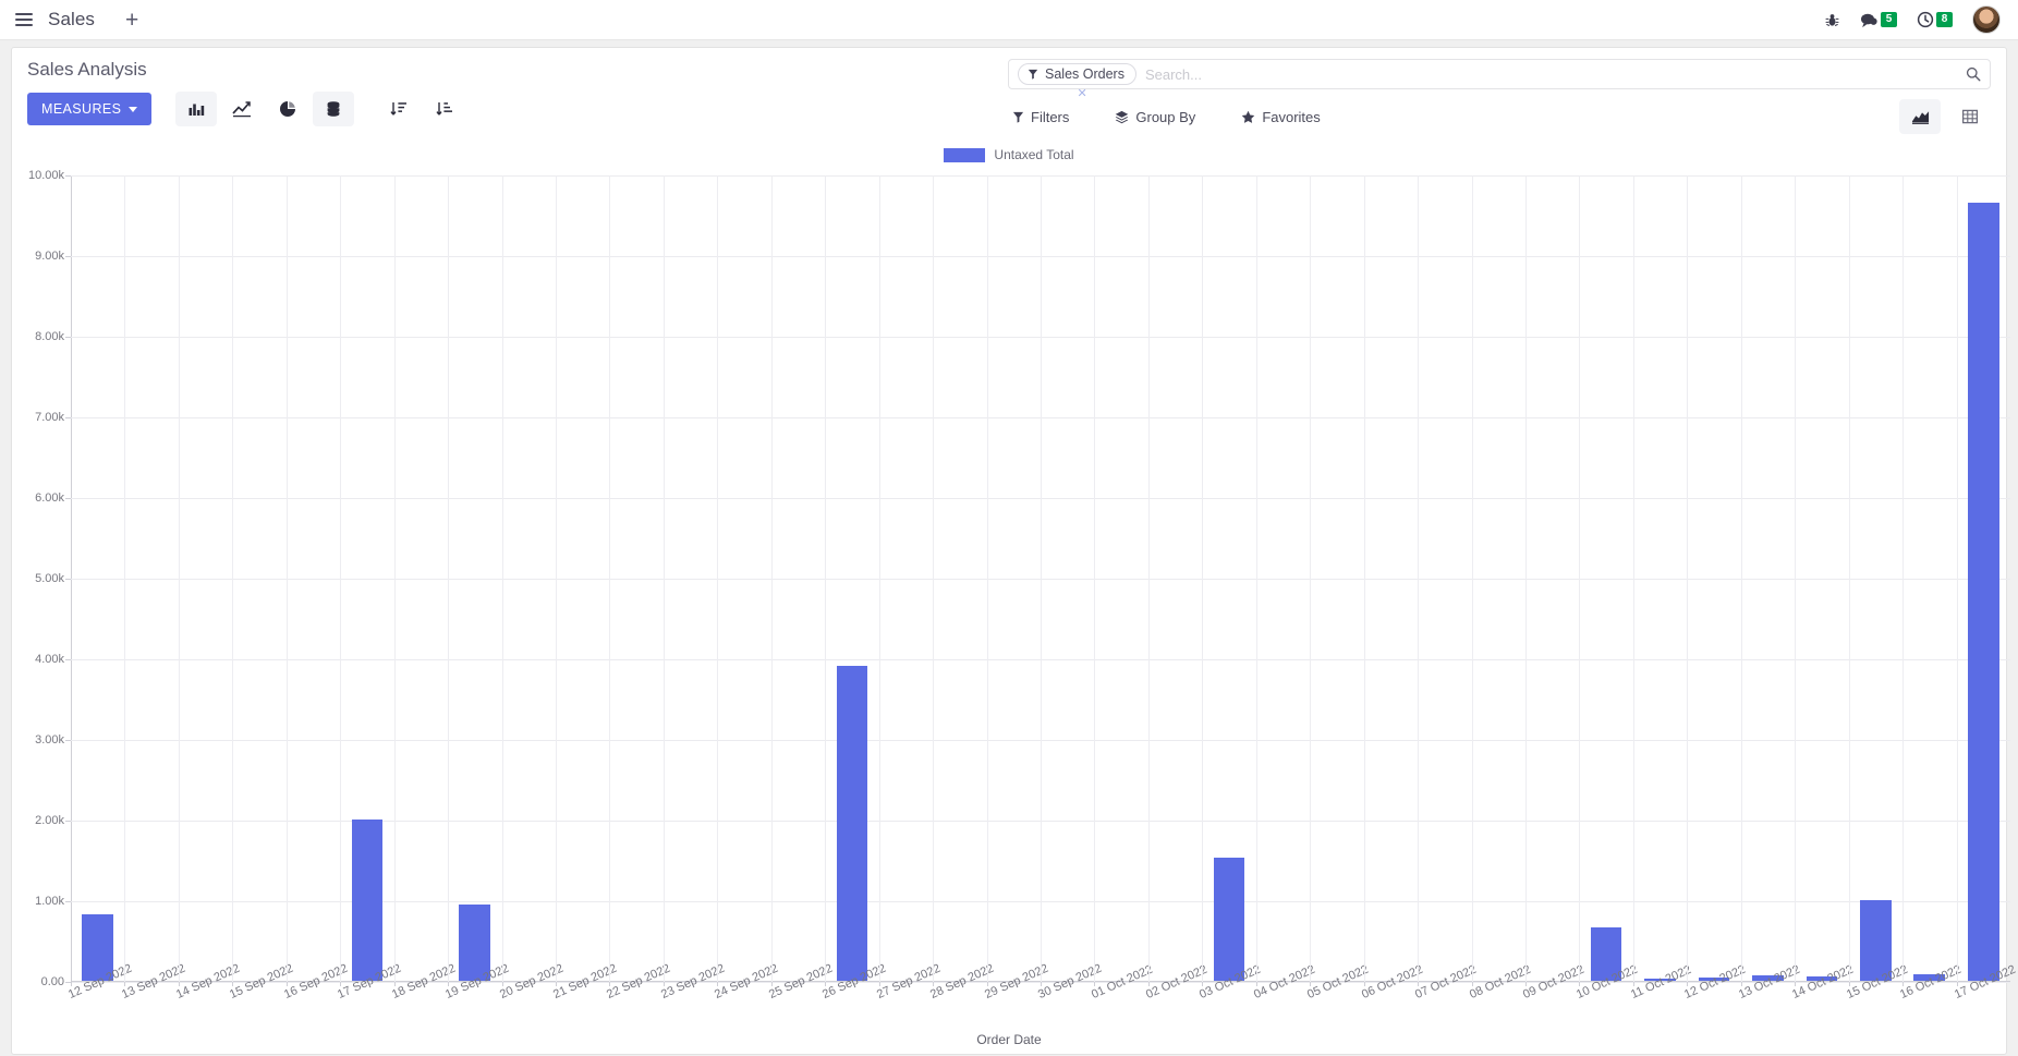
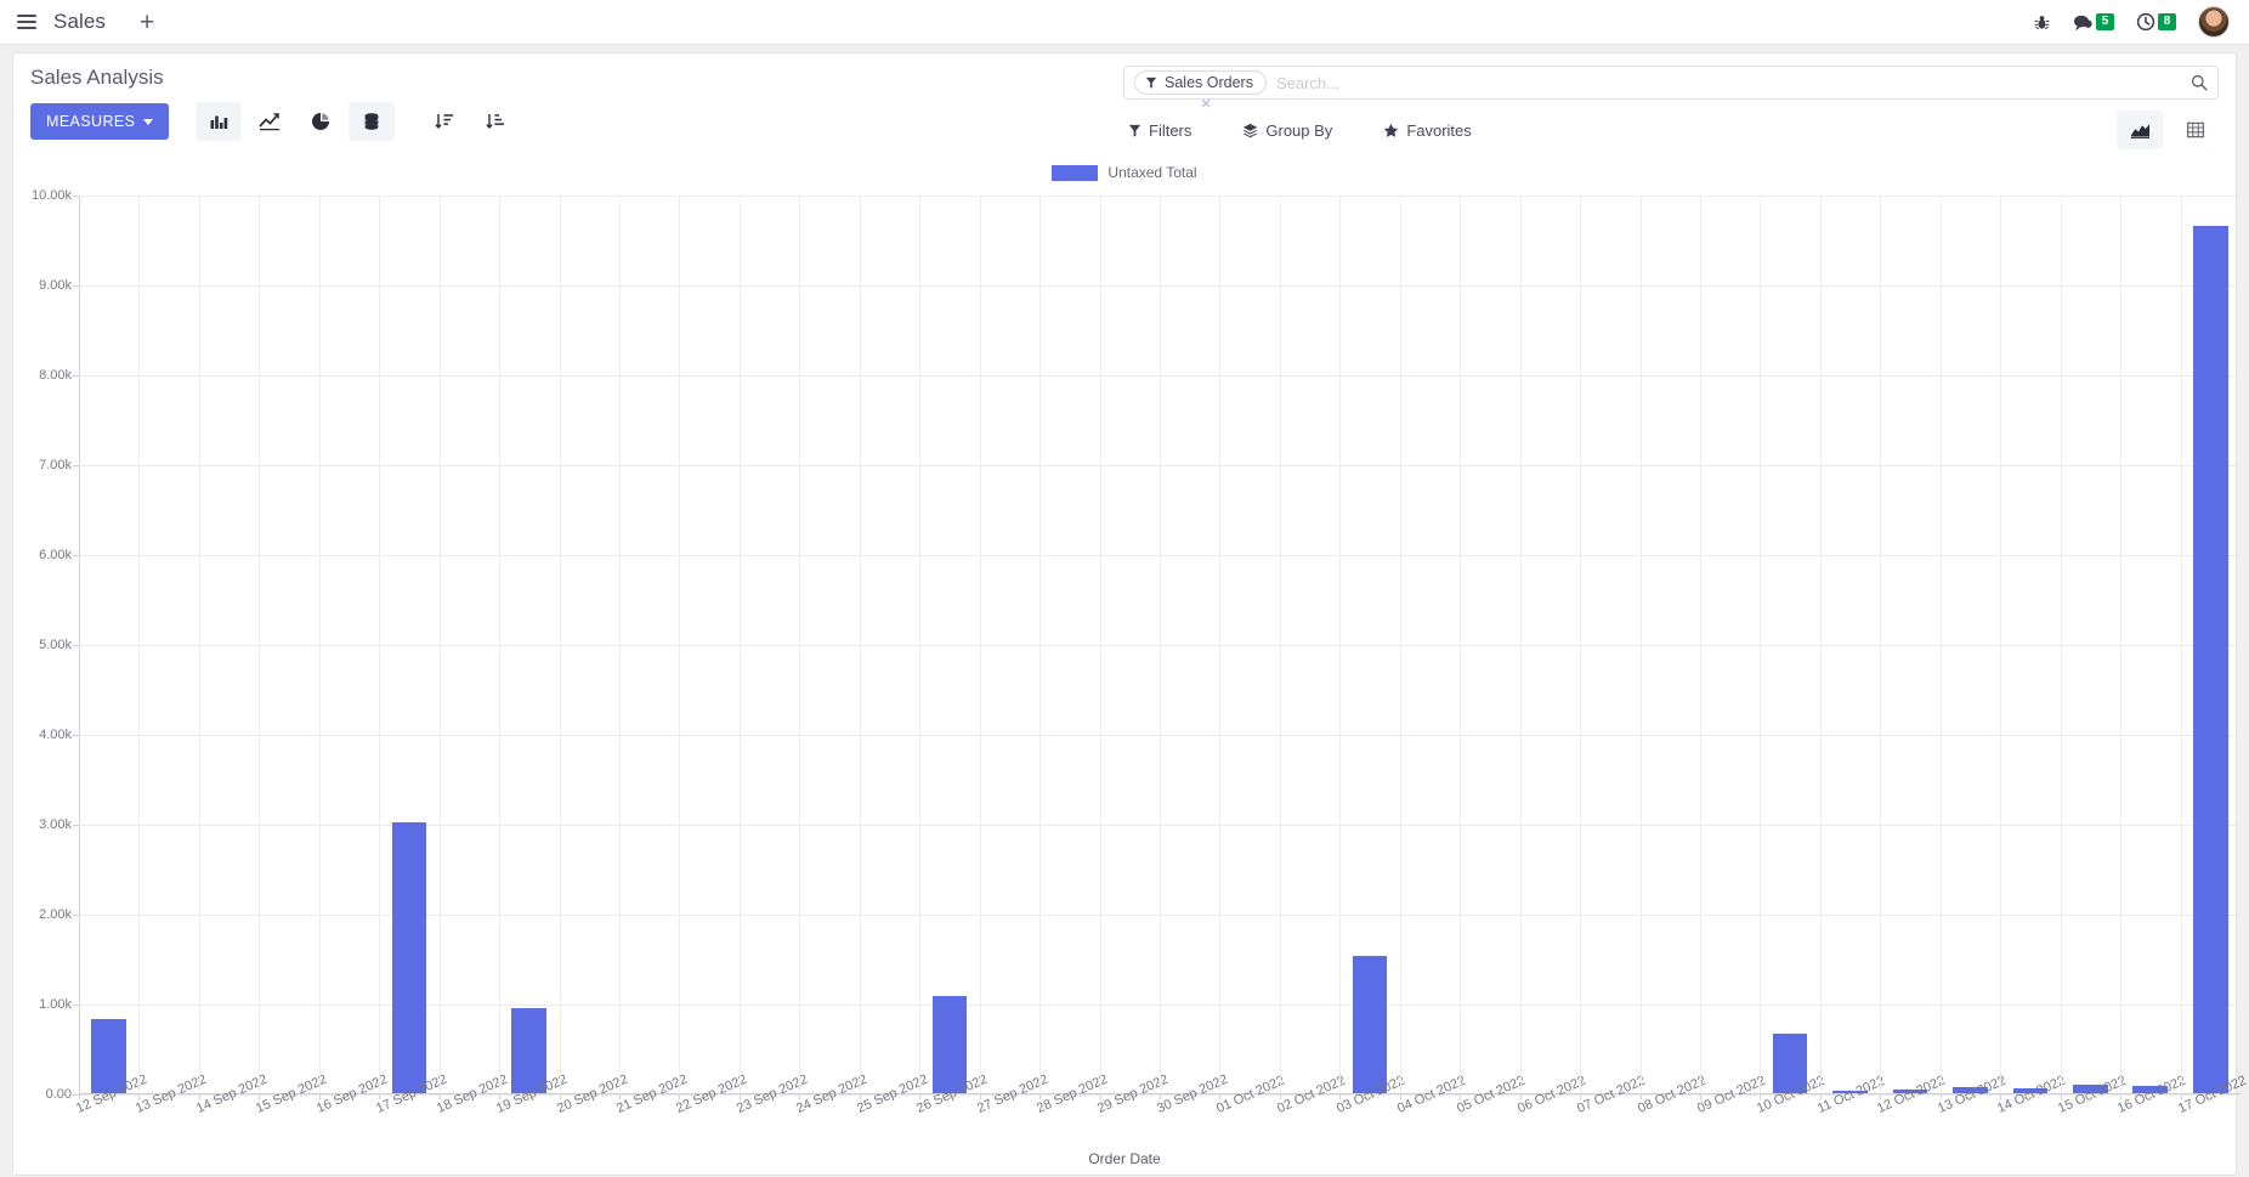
17 Sep 2022: 2.0k -> 3.0k
26 Sep 2022: 3.9k -> 1.1k
15 Oct 2022: 1.0k -> 0.1k
